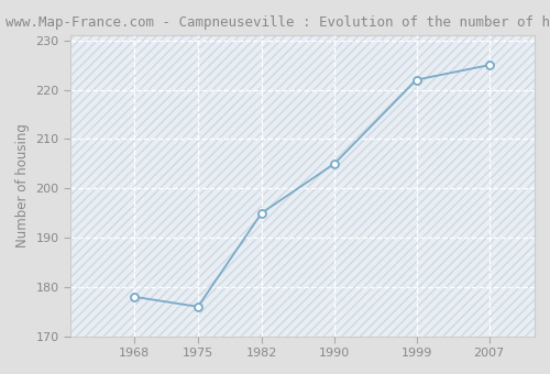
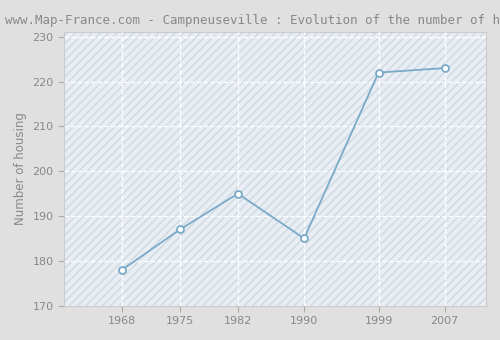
1975: 176 -> 187
1990: 205 -> 185
2007: 225 -> 223
